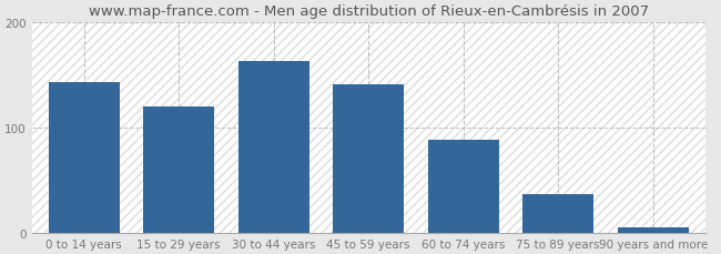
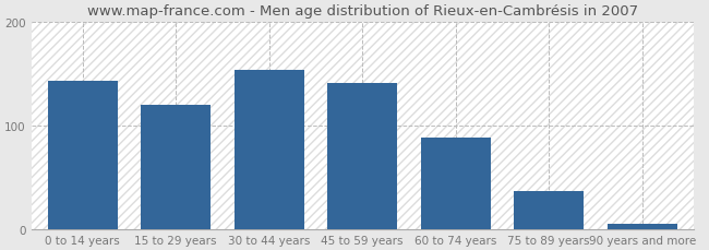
30 to 44 years: 163 -> 154
